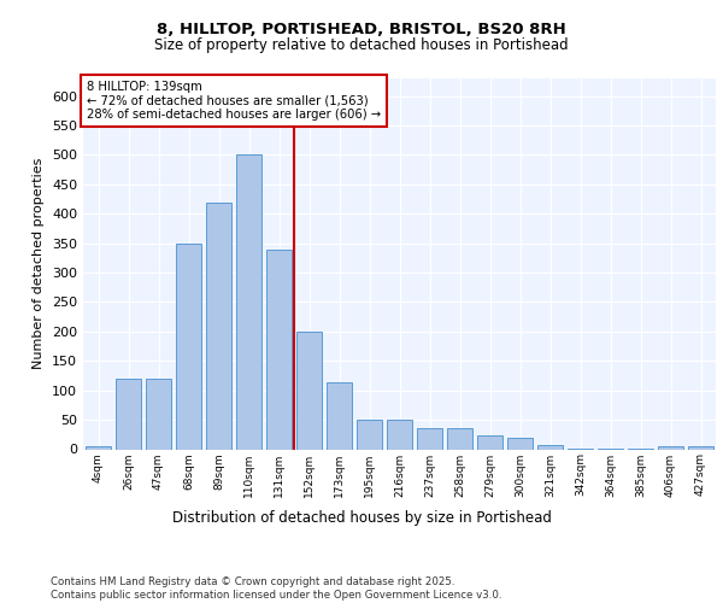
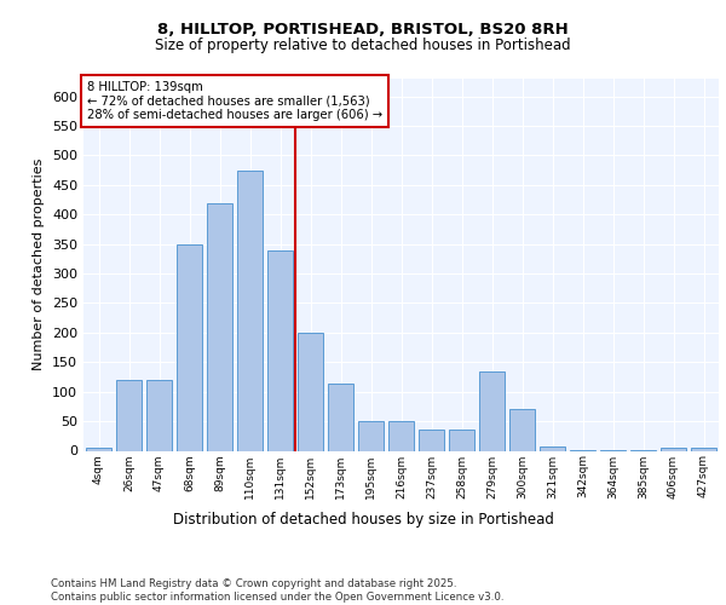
110sqm: 500 -> 475
279sqm: 23 -> 135
300sqm: 20 -> 70
